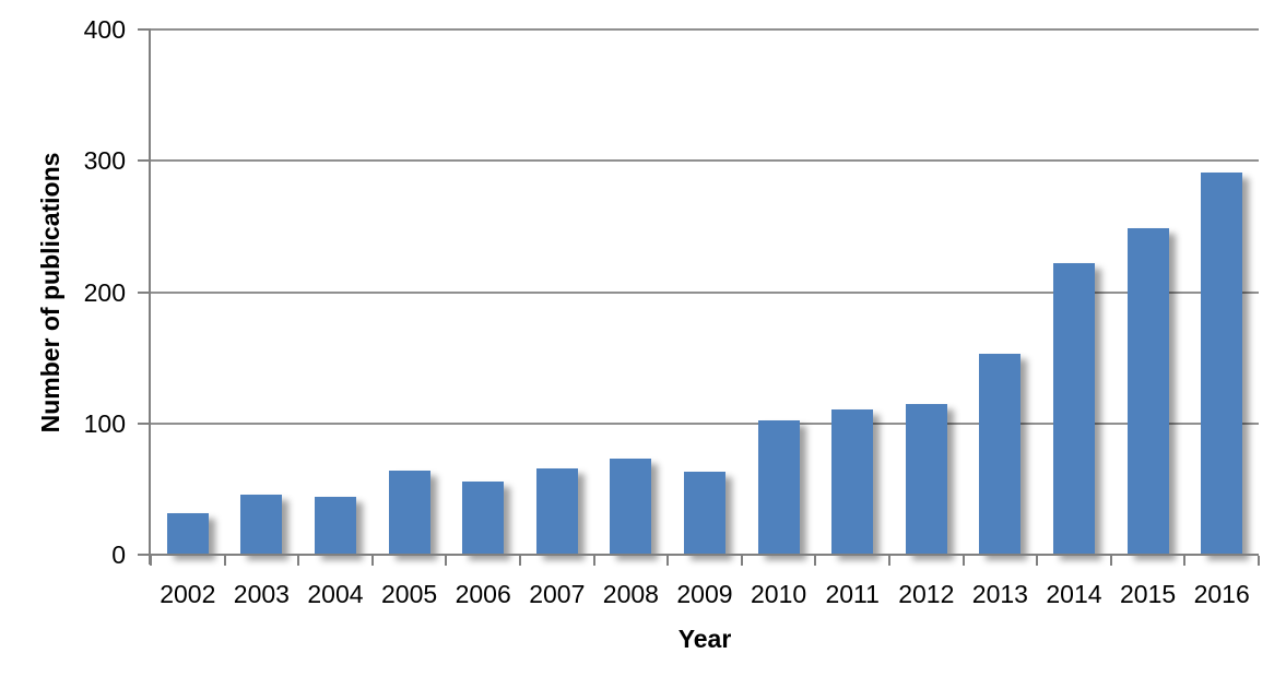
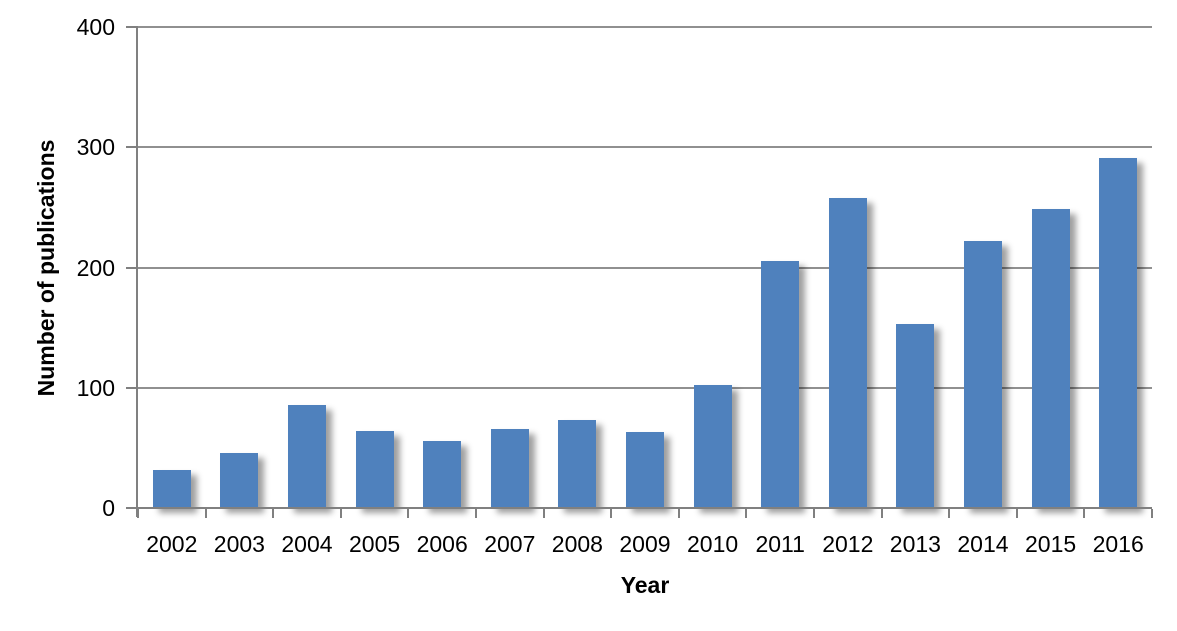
2004: 44 -> 86
2011: 111 -> 205
2012: 115 -> 258
